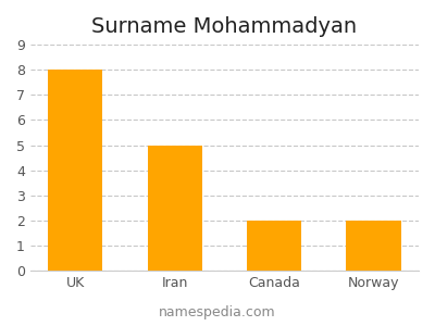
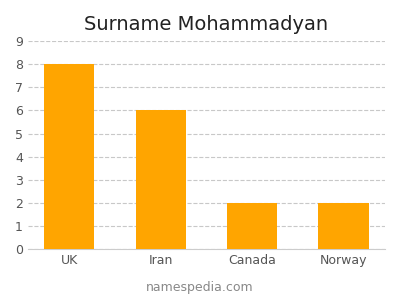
Iran: 5 -> 6
